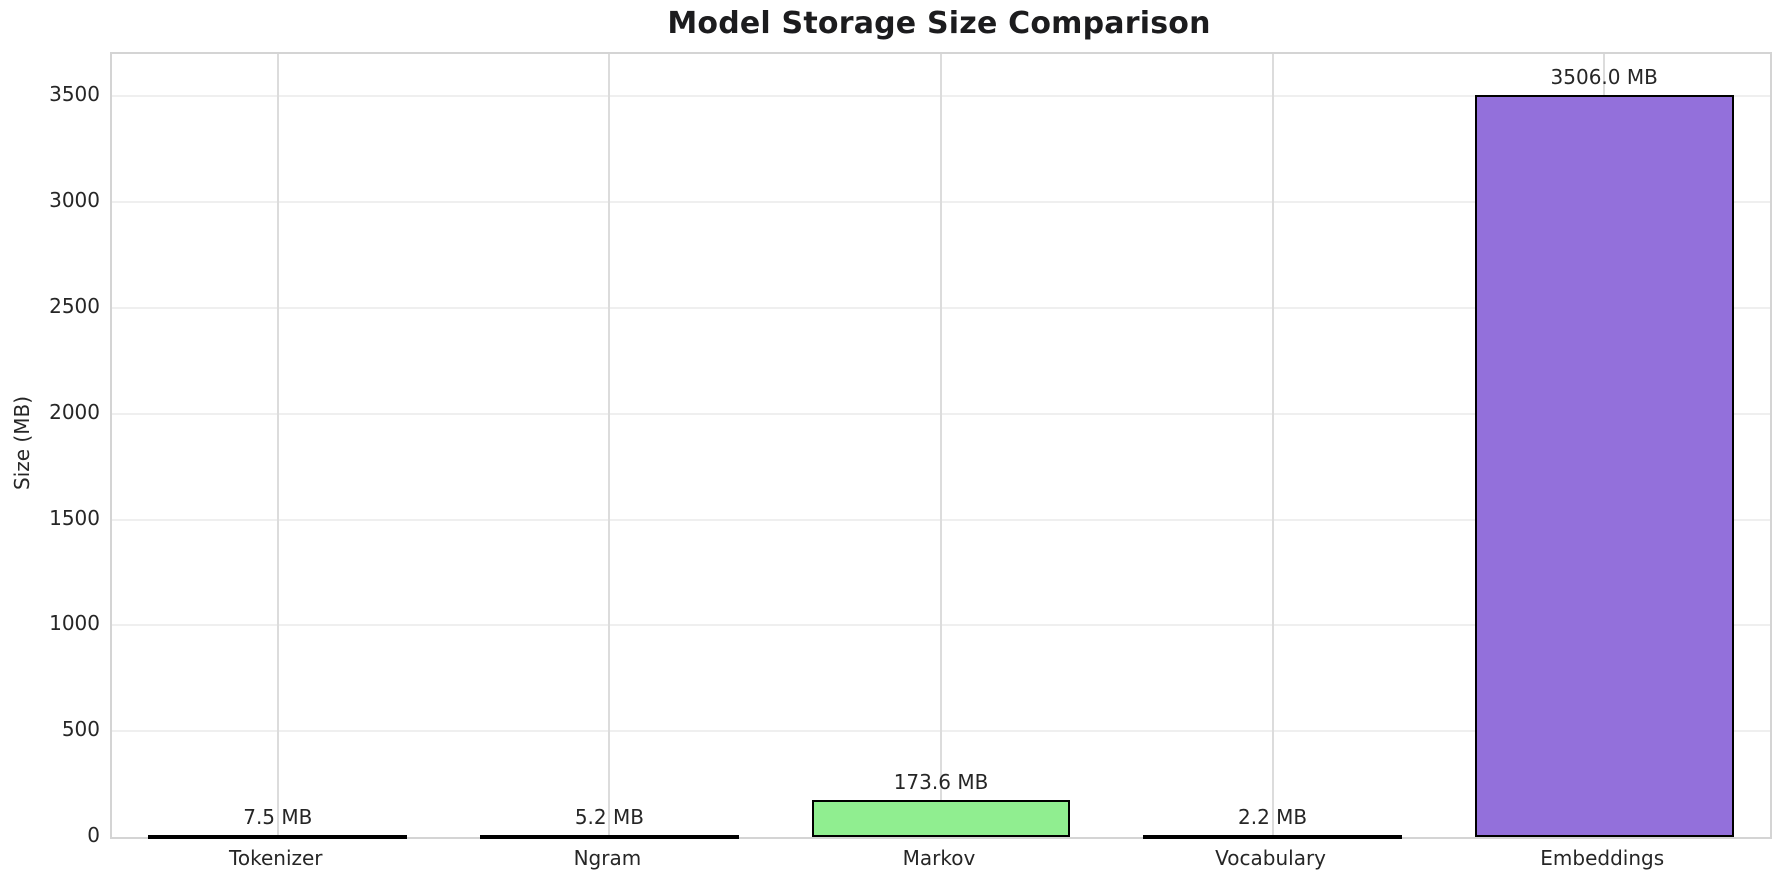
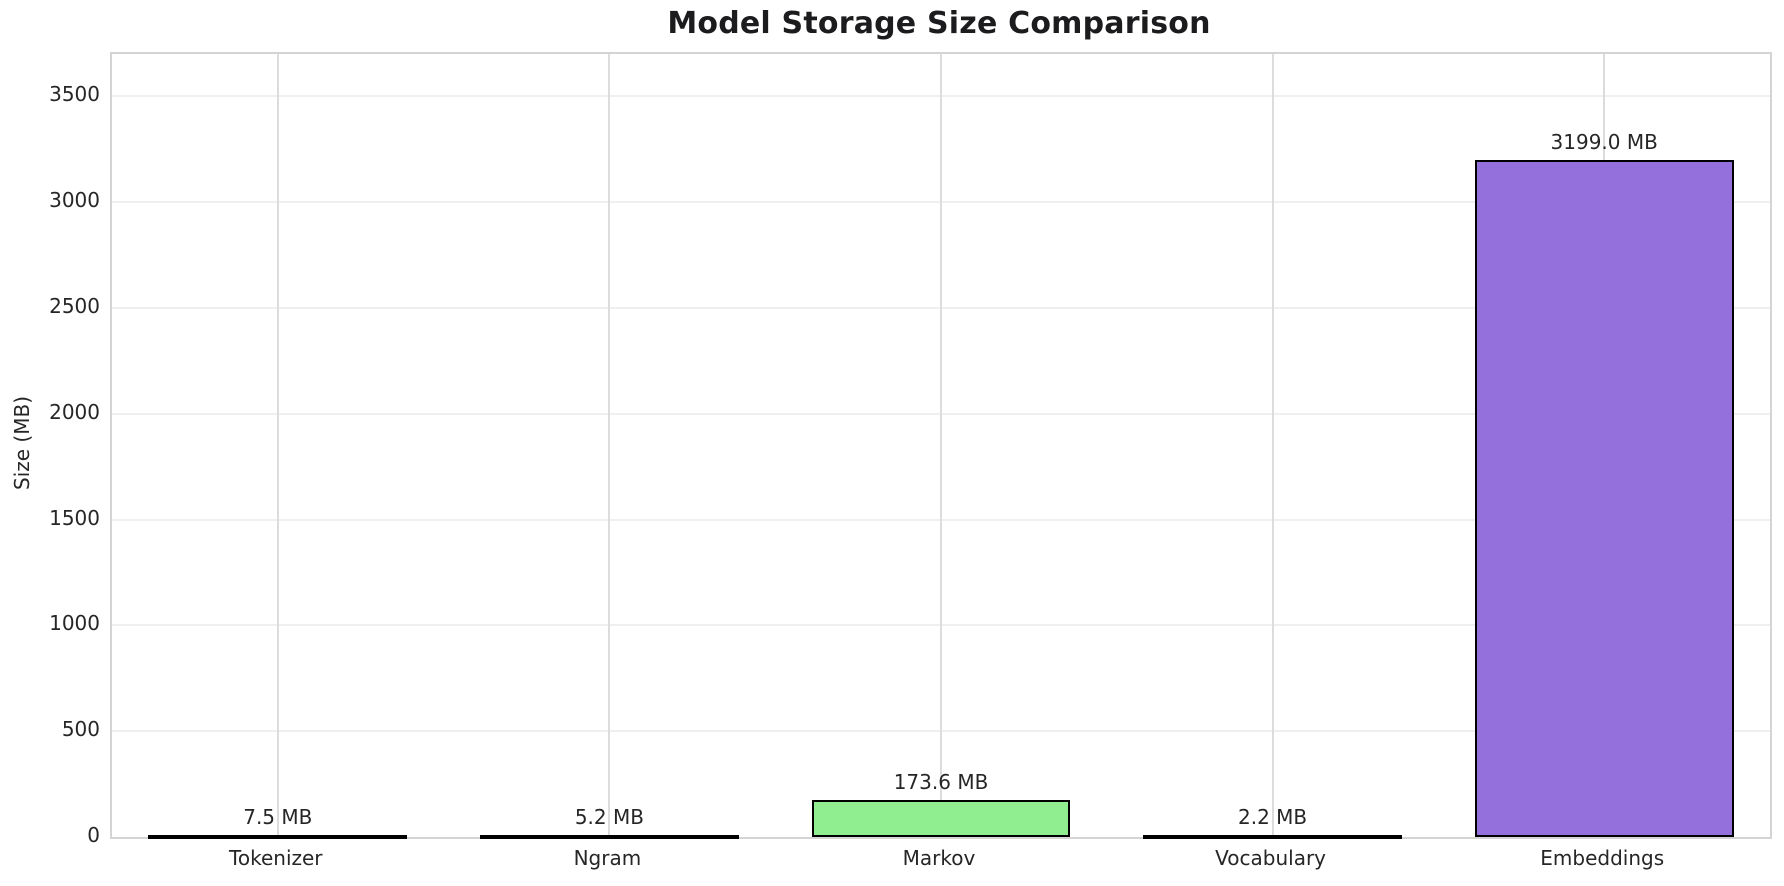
Embeddings: 3506.0 -> 3199.0
